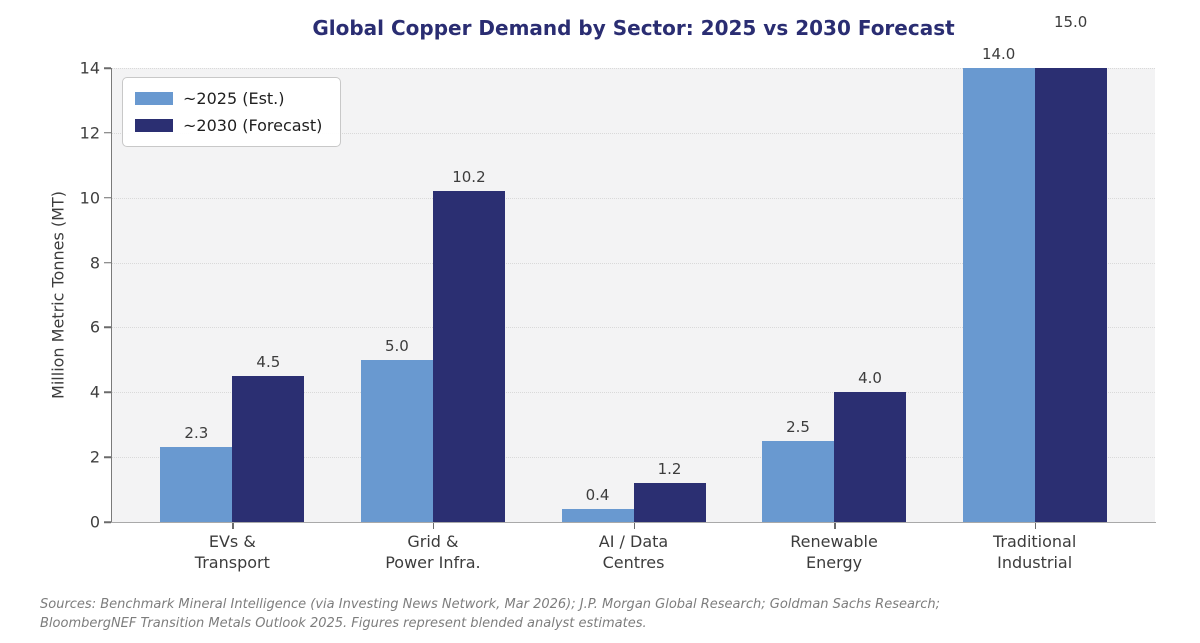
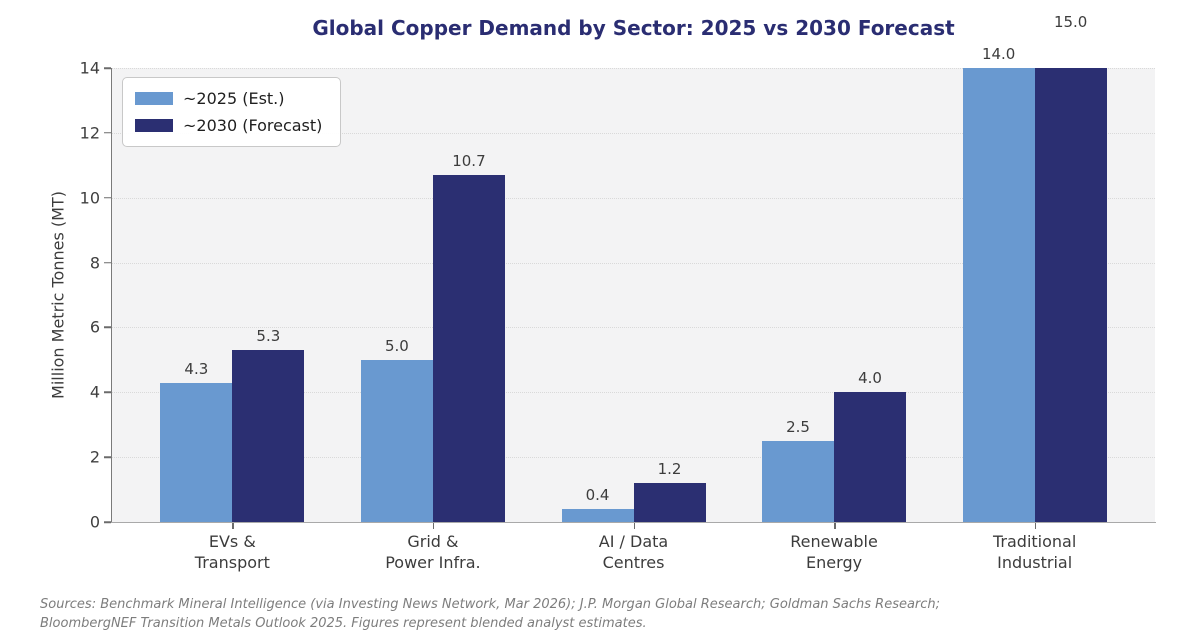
~2025 (Est.)/EVs & Transport: 2.3 -> 4.3
~2030 (Forecast)/EVs & Transport: 4.5 -> 5.3
~2030 (Forecast)/Grid & Power Infra.: 10.2 -> 10.7
